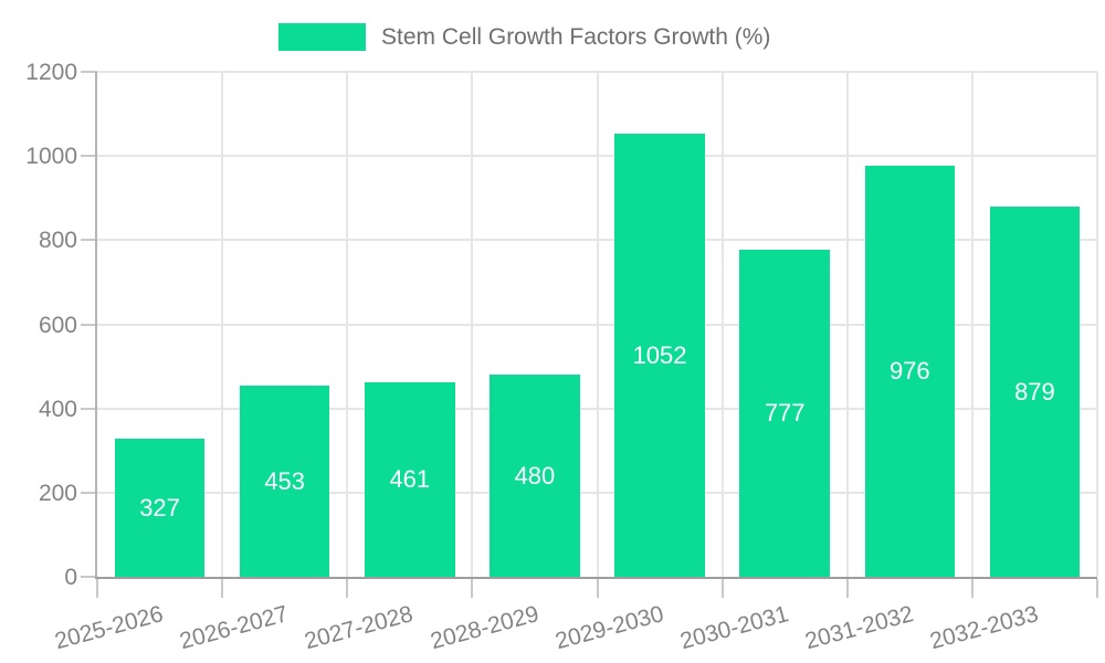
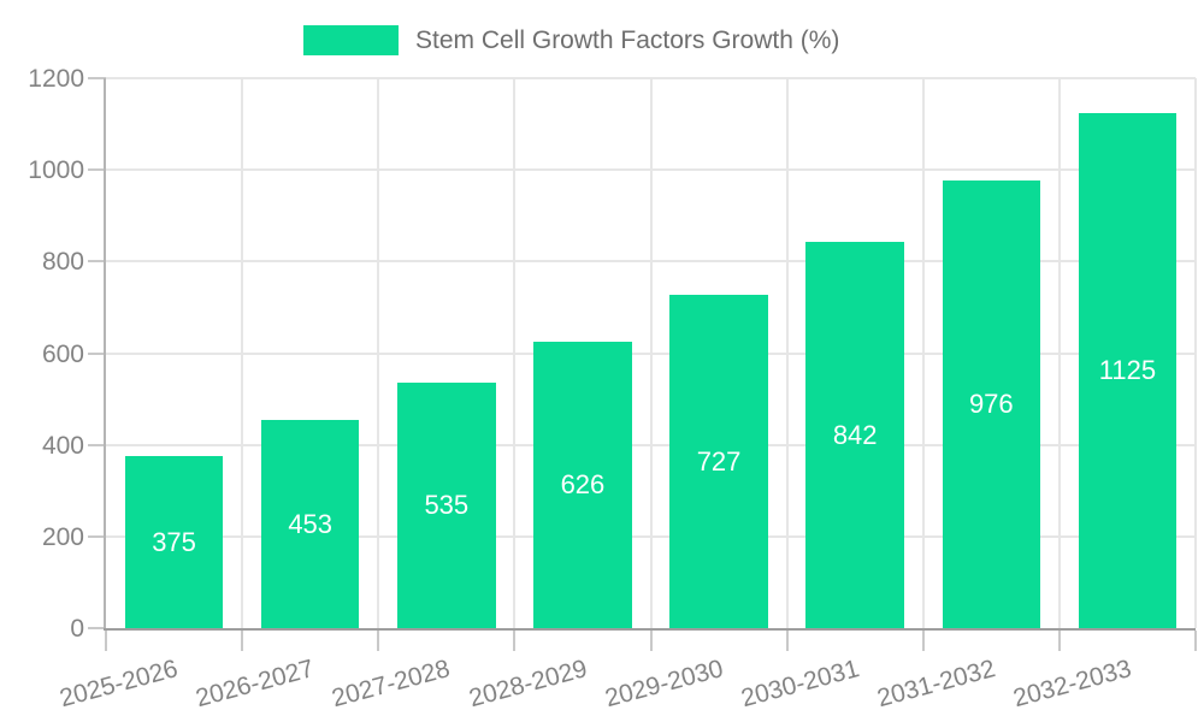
2025-2026: 327 -> 375
2027-2028: 461 -> 535
2028-2029: 480 -> 626
2029-2030: 1052 -> 727
2030-2031: 777 -> 842
2032-2033: 879 -> 1125
